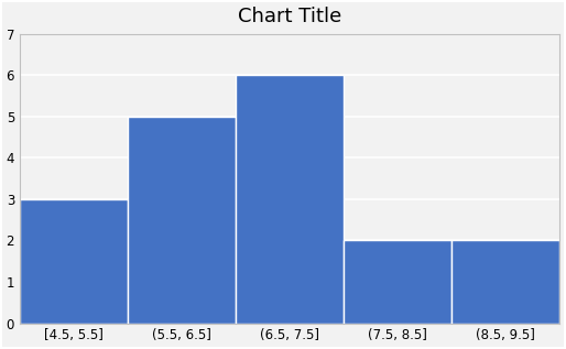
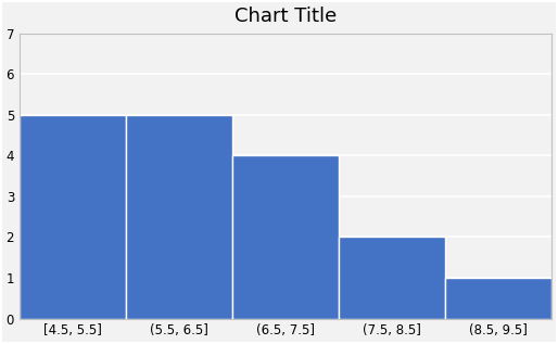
[4.5, 5.5]: 3 -> 5
(6.5, 7.5]: 6 -> 4
(8.5, 9.5]: 2 -> 1
